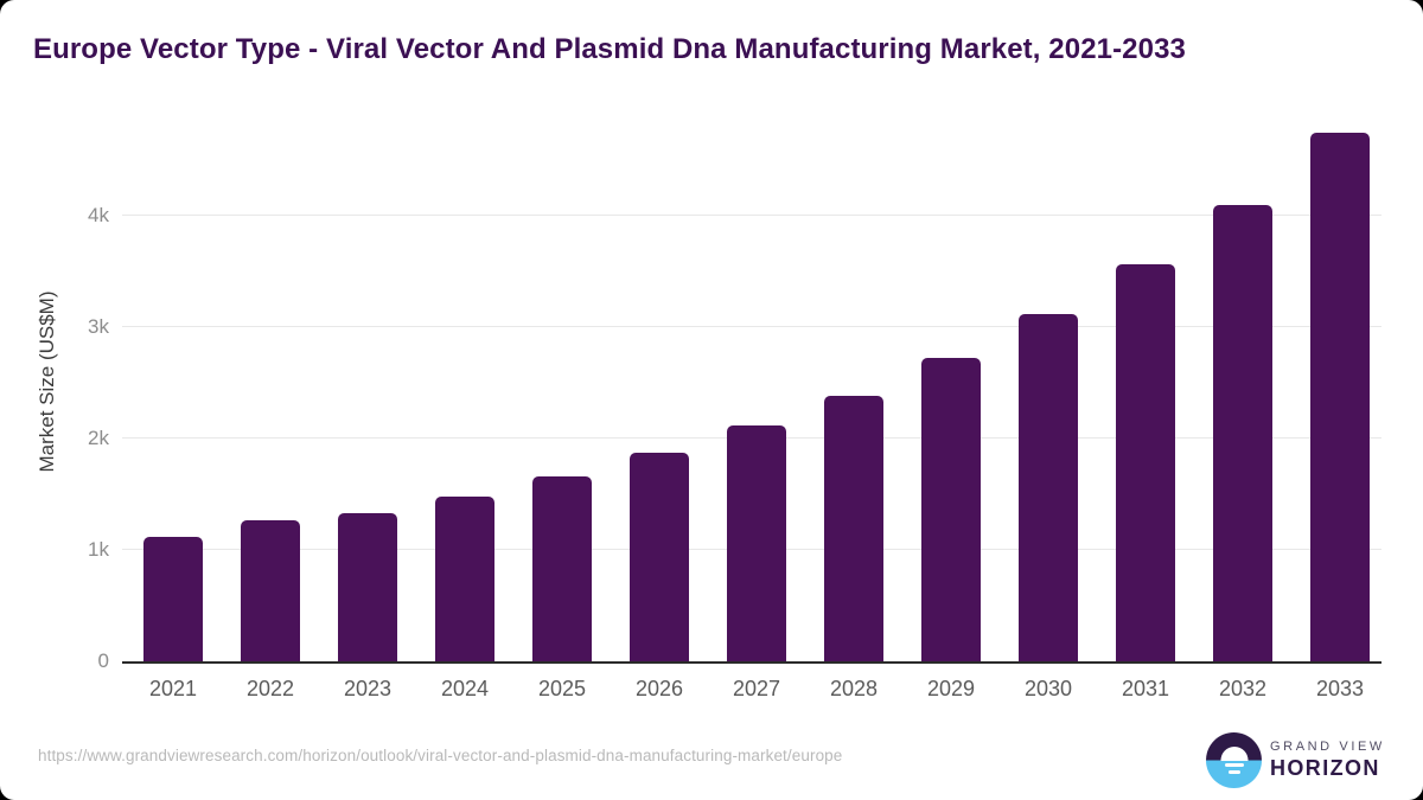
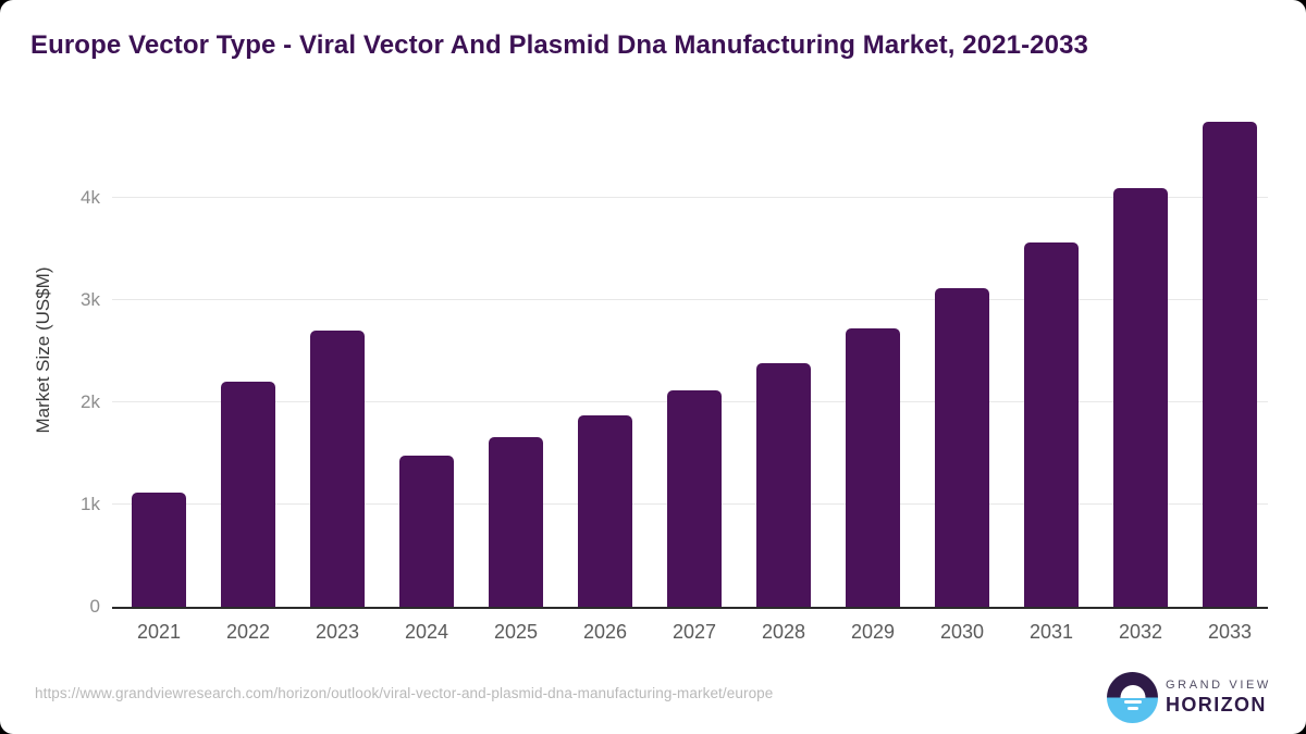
2022: 1.3k -> 2.2k
2023: 1.3k -> 2.7k
